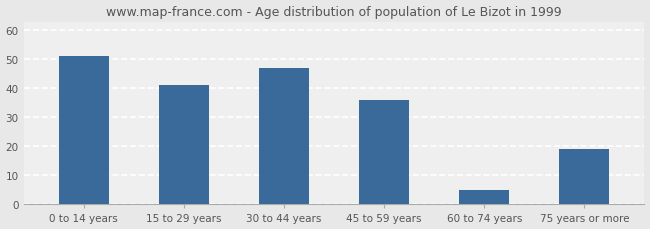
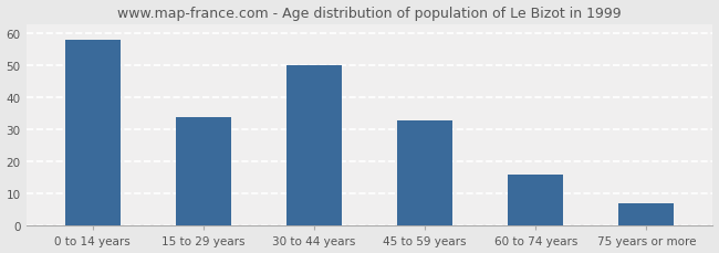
0 to 14 years: 51 -> 58
15 to 29 years: 41 -> 34
30 to 44 years: 47 -> 50
45 to 59 years: 36 -> 33
60 to 74 years: 5 -> 16
75 years or more: 19 -> 7
